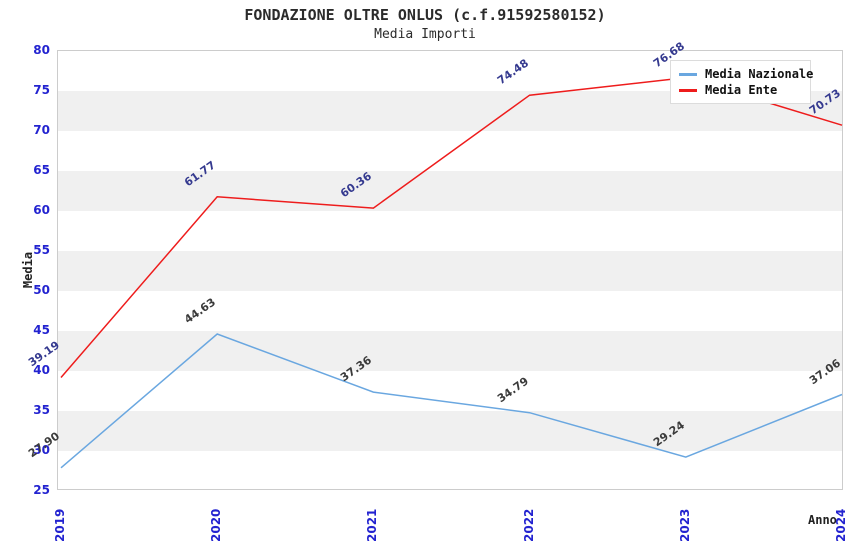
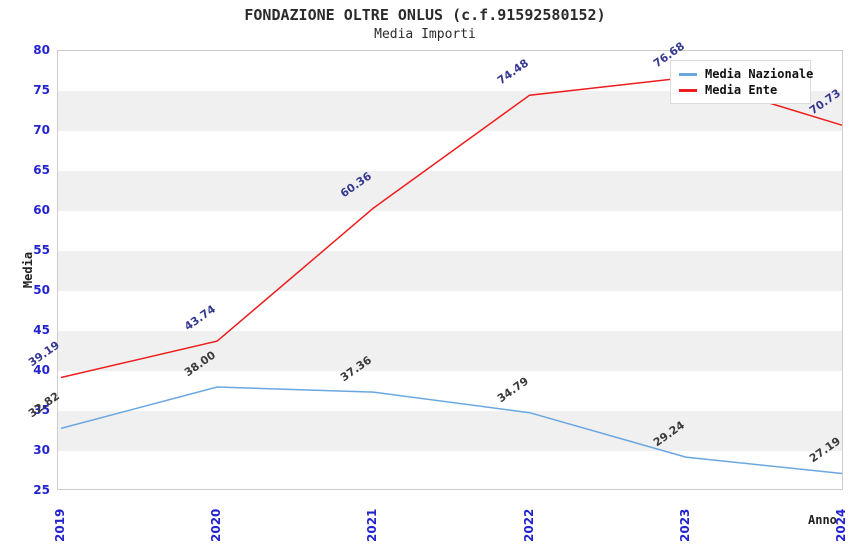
Media Nazionale/2019: 27.90 -> 32.82
Media Nazionale/2020: 44.63 -> 38.00
Media Ente/2020: 61.77 -> 43.74
Media Nazionale/2024: 37.06 -> 27.19
